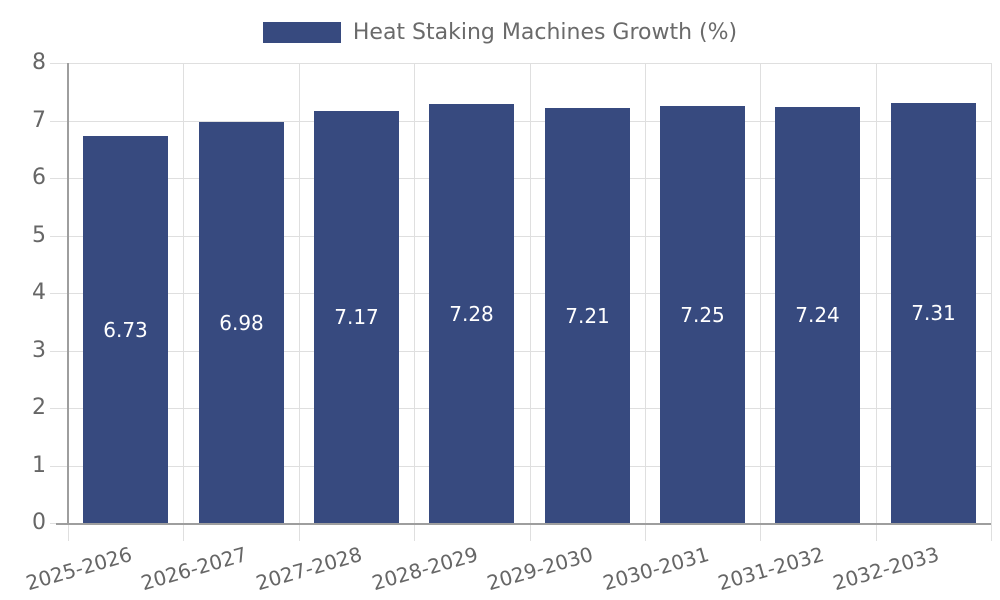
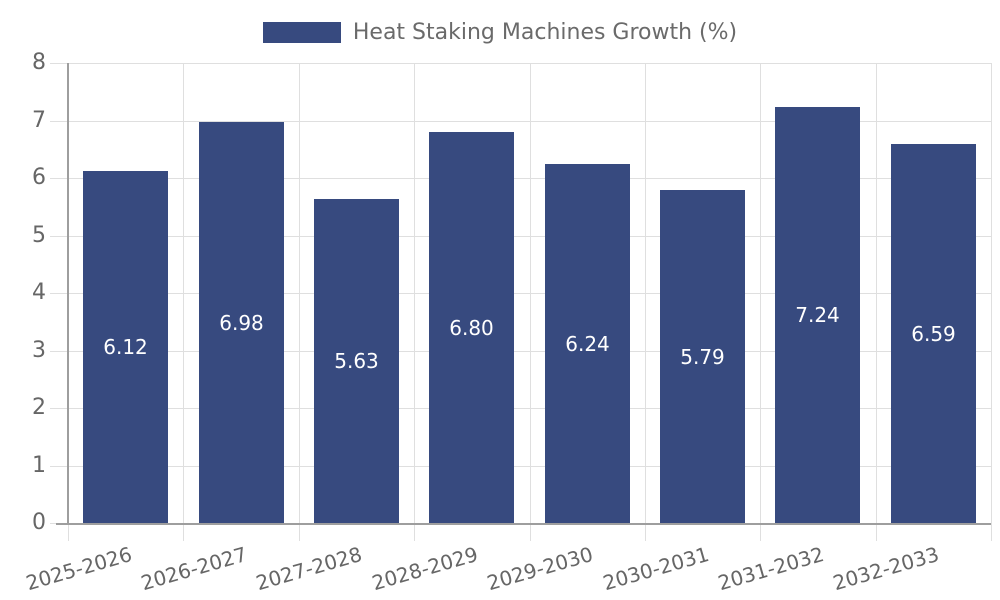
2025-2026: 6.73 -> 6.12
2027-2028: 7.17 -> 5.63
2028-2029: 7.28 -> 6.80
2029-2030: 7.21 -> 6.24
2030-2031: 7.25 -> 5.79
2032-2033: 7.31 -> 6.59
